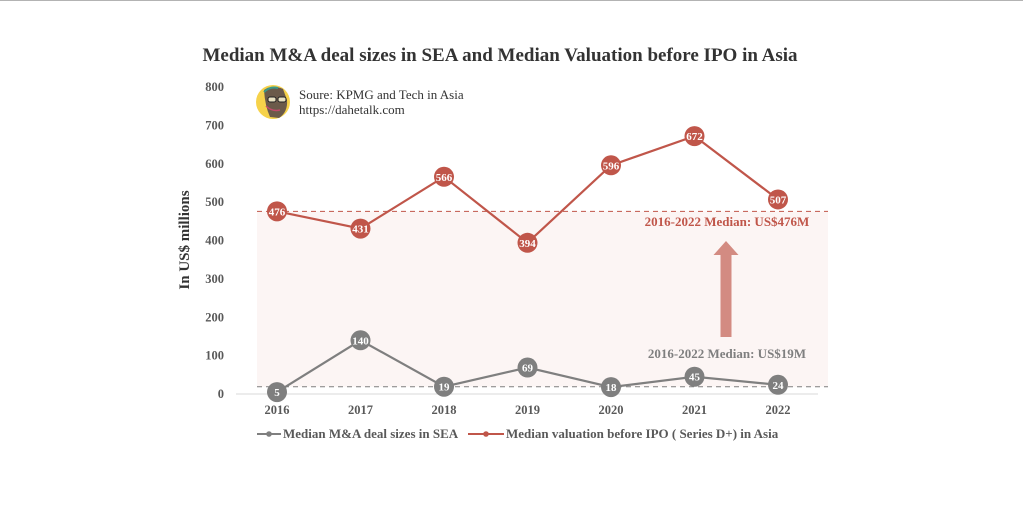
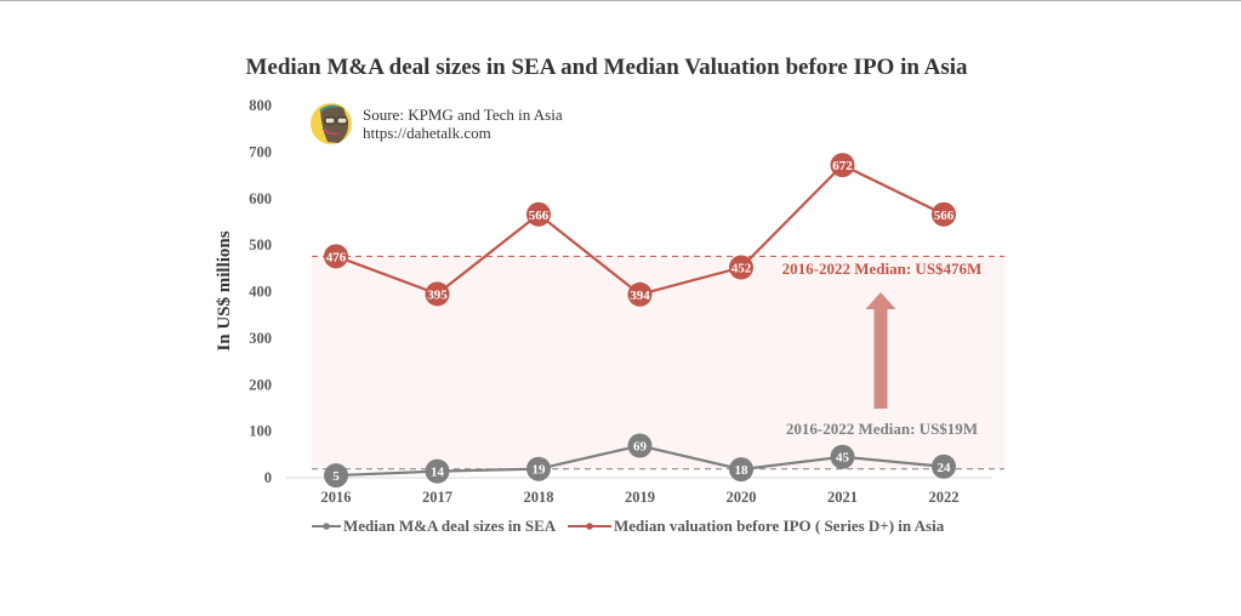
Median M&A deal sizes in SEA/2017: 140 -> 14
Median valuation before IPO ( Series D+) in Asia/2017: 431 -> 395
Median valuation before IPO ( Series D+) in Asia/2020: 596 -> 452
Median valuation before IPO ( Series D+) in Asia/2022: 507 -> 566
